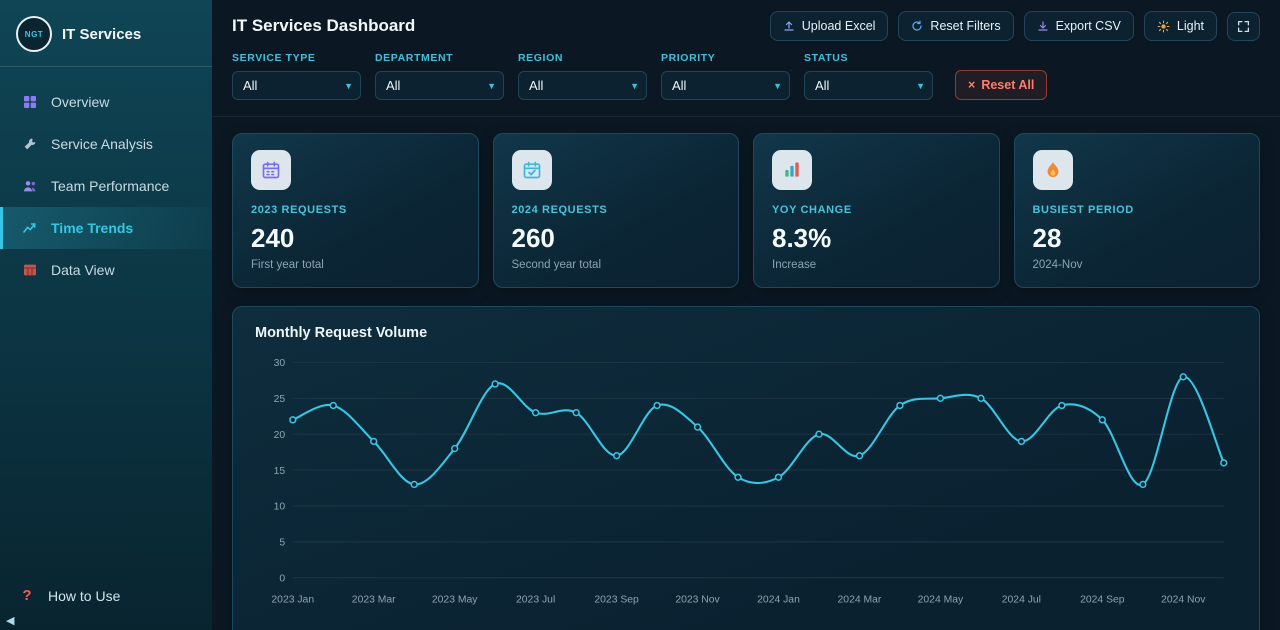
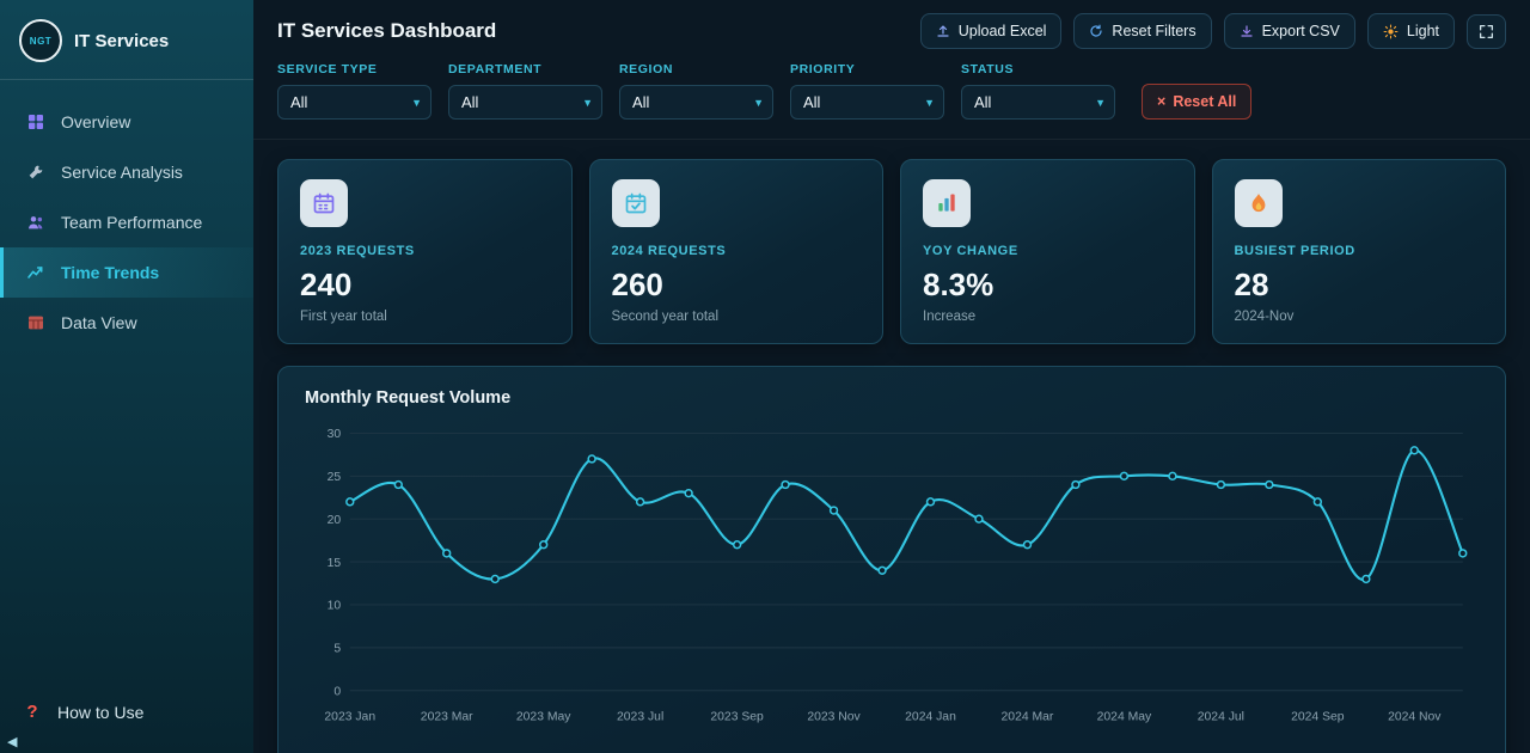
2023 Mar: 19 -> 16
2023 May: 18 -> 17
2023 Jul: 23 -> 22
2024 Jan: 14 -> 22
2024 Jul: 19 -> 24
